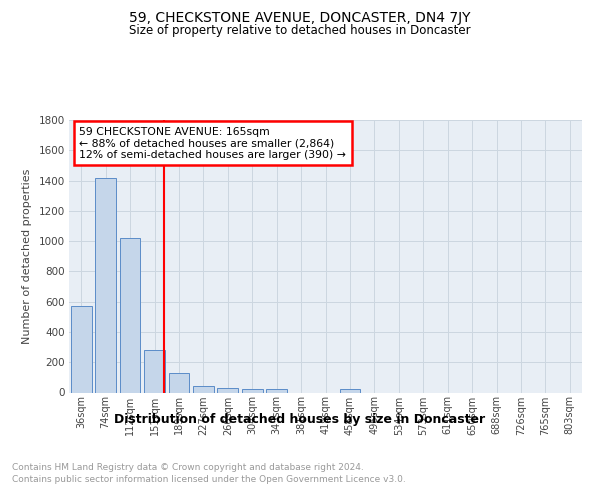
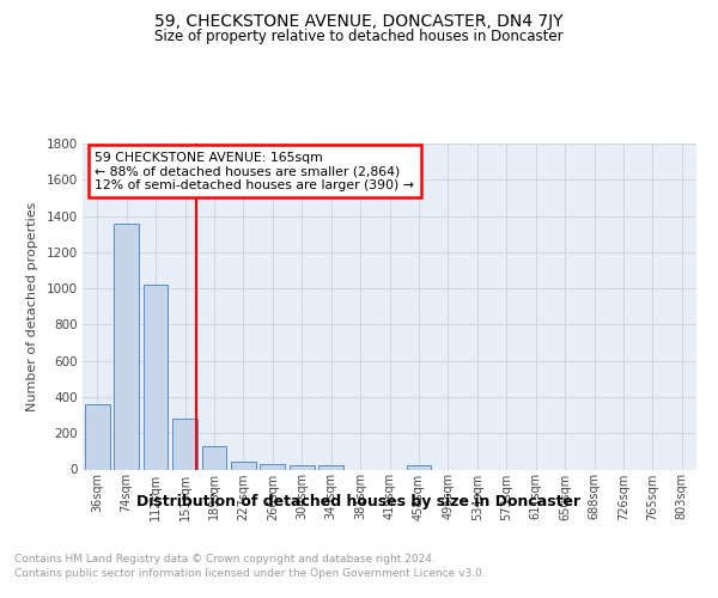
36sqm: 570 -> 360
74sqm: 1420 -> 1360
